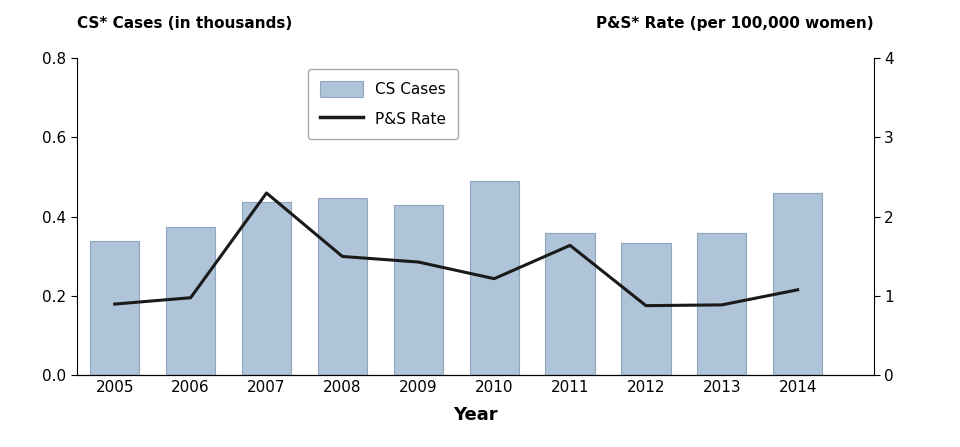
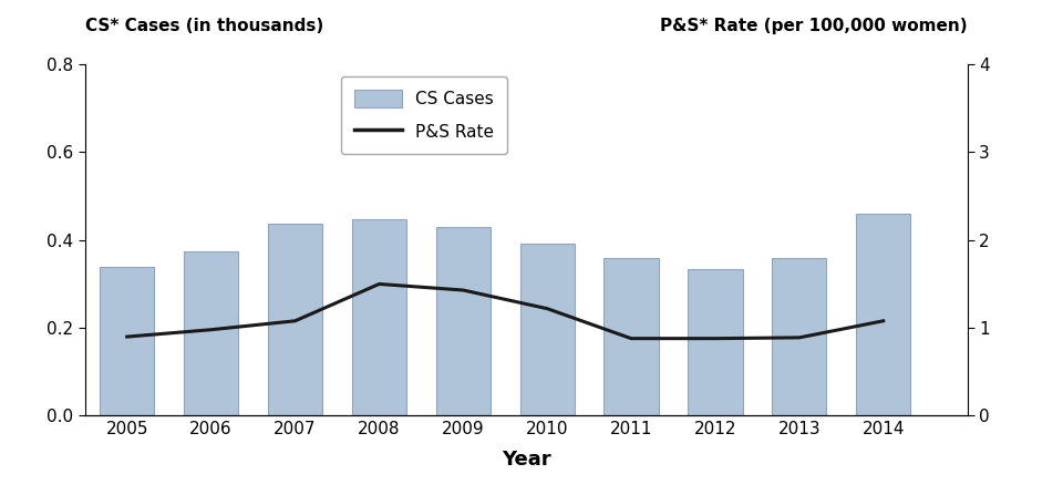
P&S Rate/2007: 2.30 -> 1.08
CS Cases/2010: 0.490 -> 0.392
P&S Rate/2011: 1.64 -> 0.88
